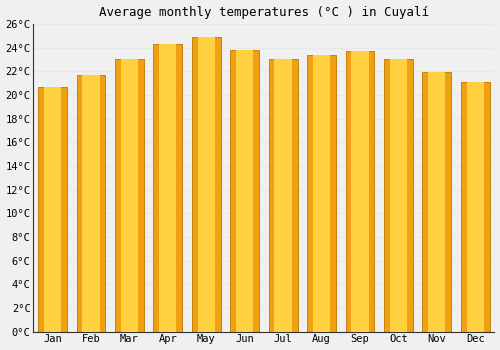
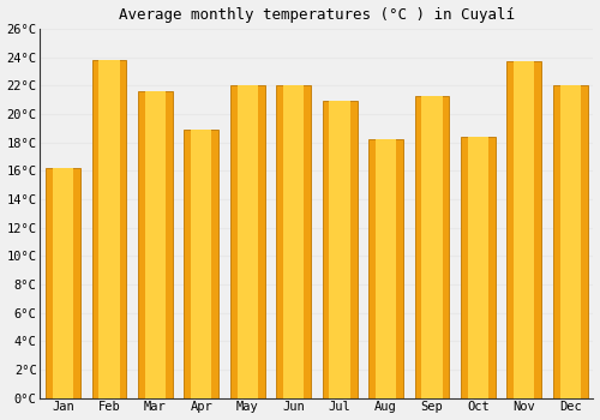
Jan: 20.7°C -> 16.2°C
Feb: 21.7°C -> 23.8°C
Mar: 23.0°C -> 21.6°C
Apr: 24.3°C -> 18.9°C
May: 24.9°C -> 22.0°C
Jun: 23.8°C -> 22.0°C
Jul: 23.0°C -> 20.9°C
Aug: 23.4°C -> 18.2°C
Sep: 23.7°C -> 21.3°C
Oct: 23.0°C -> 18.4°C
Nov: 21.9°C -> 23.7°C
Dec: 21.1°C -> 22.0°C
